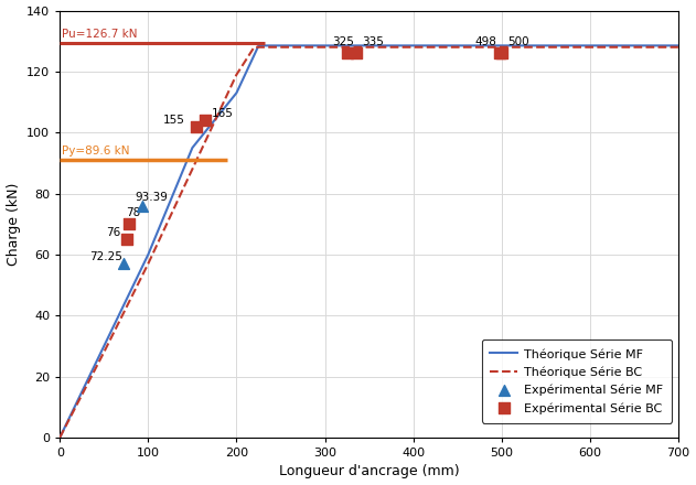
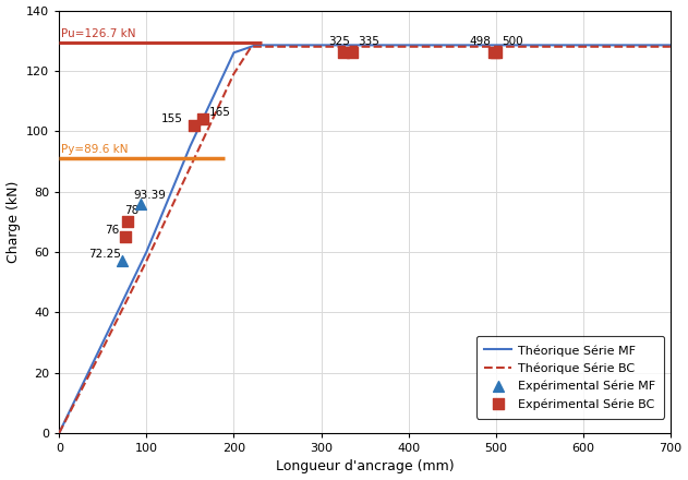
Théorique Série MF/200: 113.0 -> 126.0
